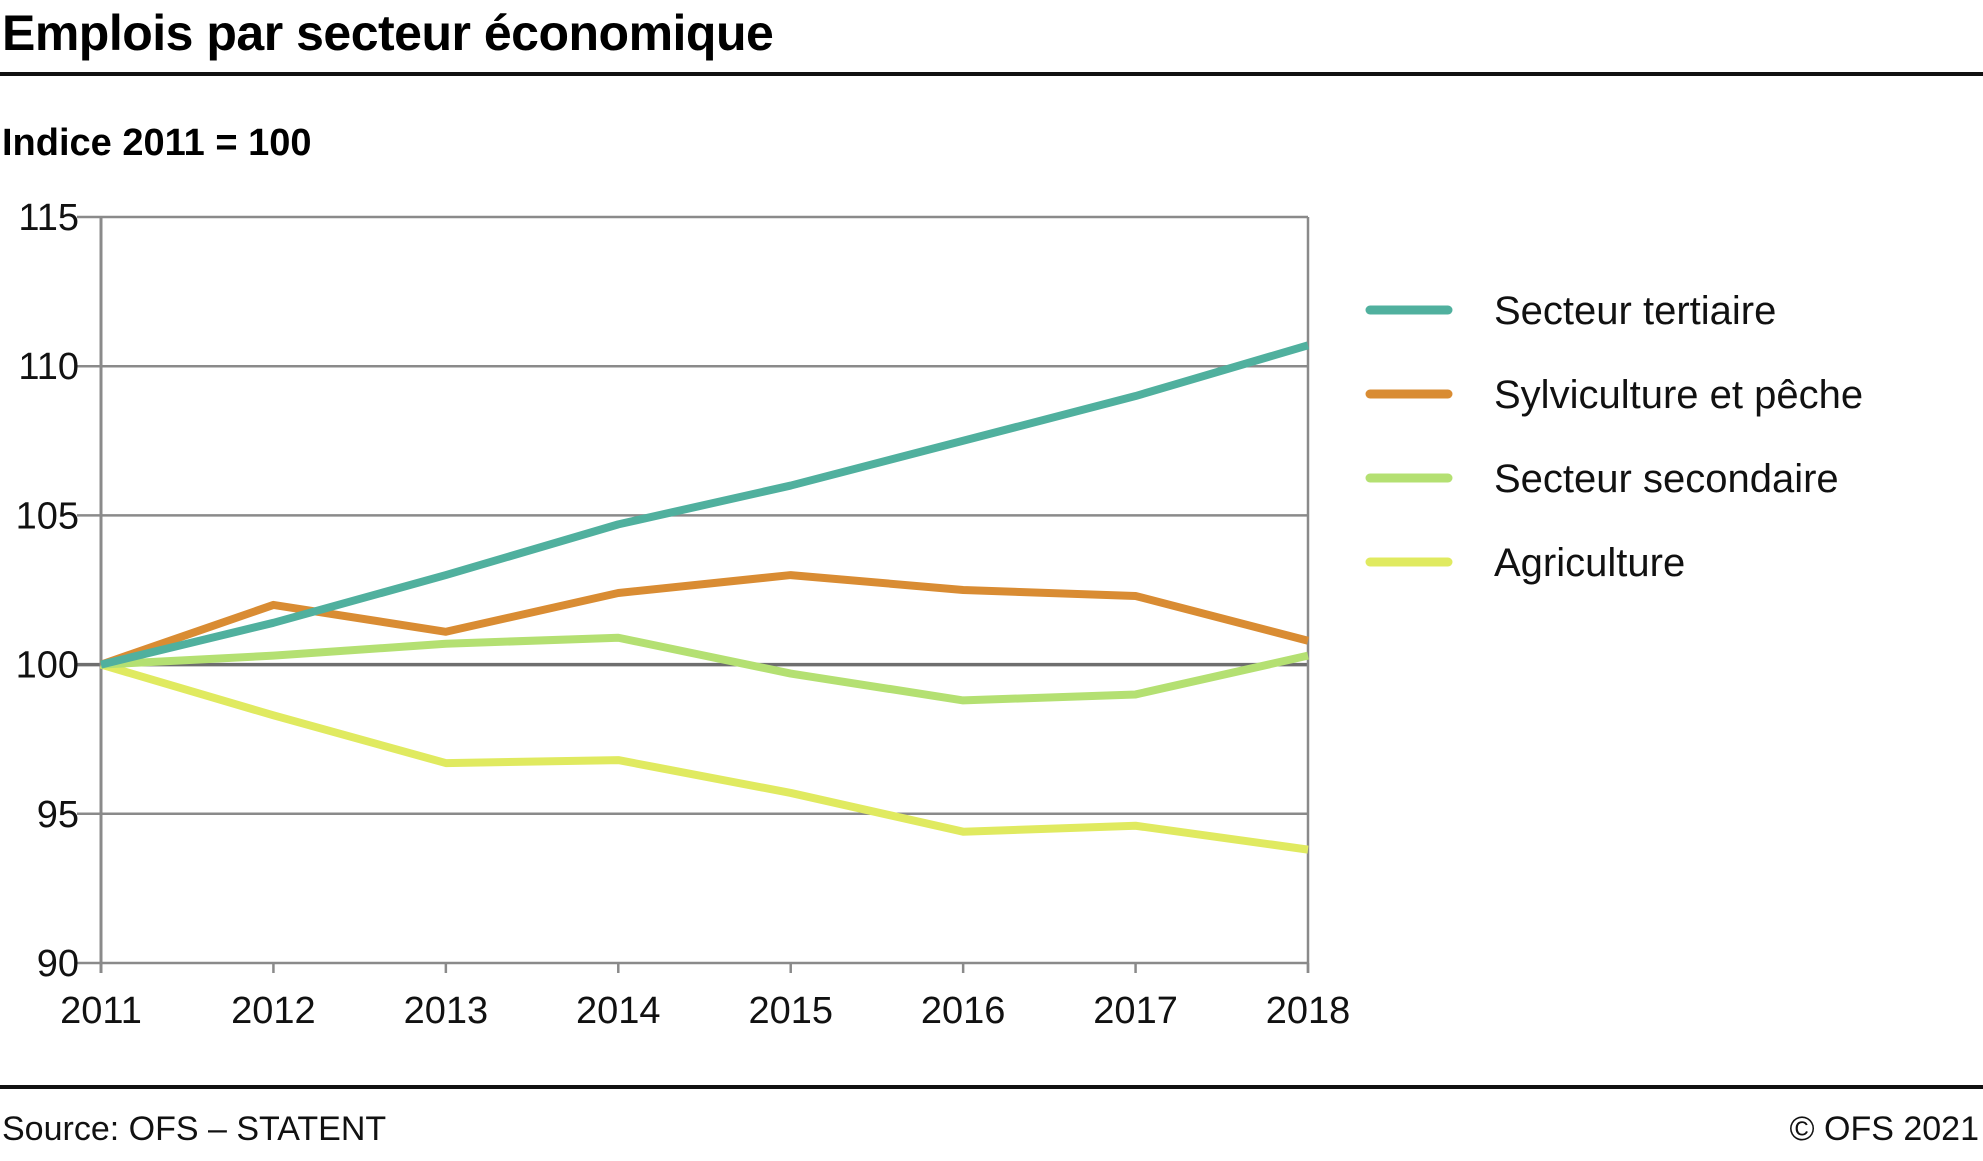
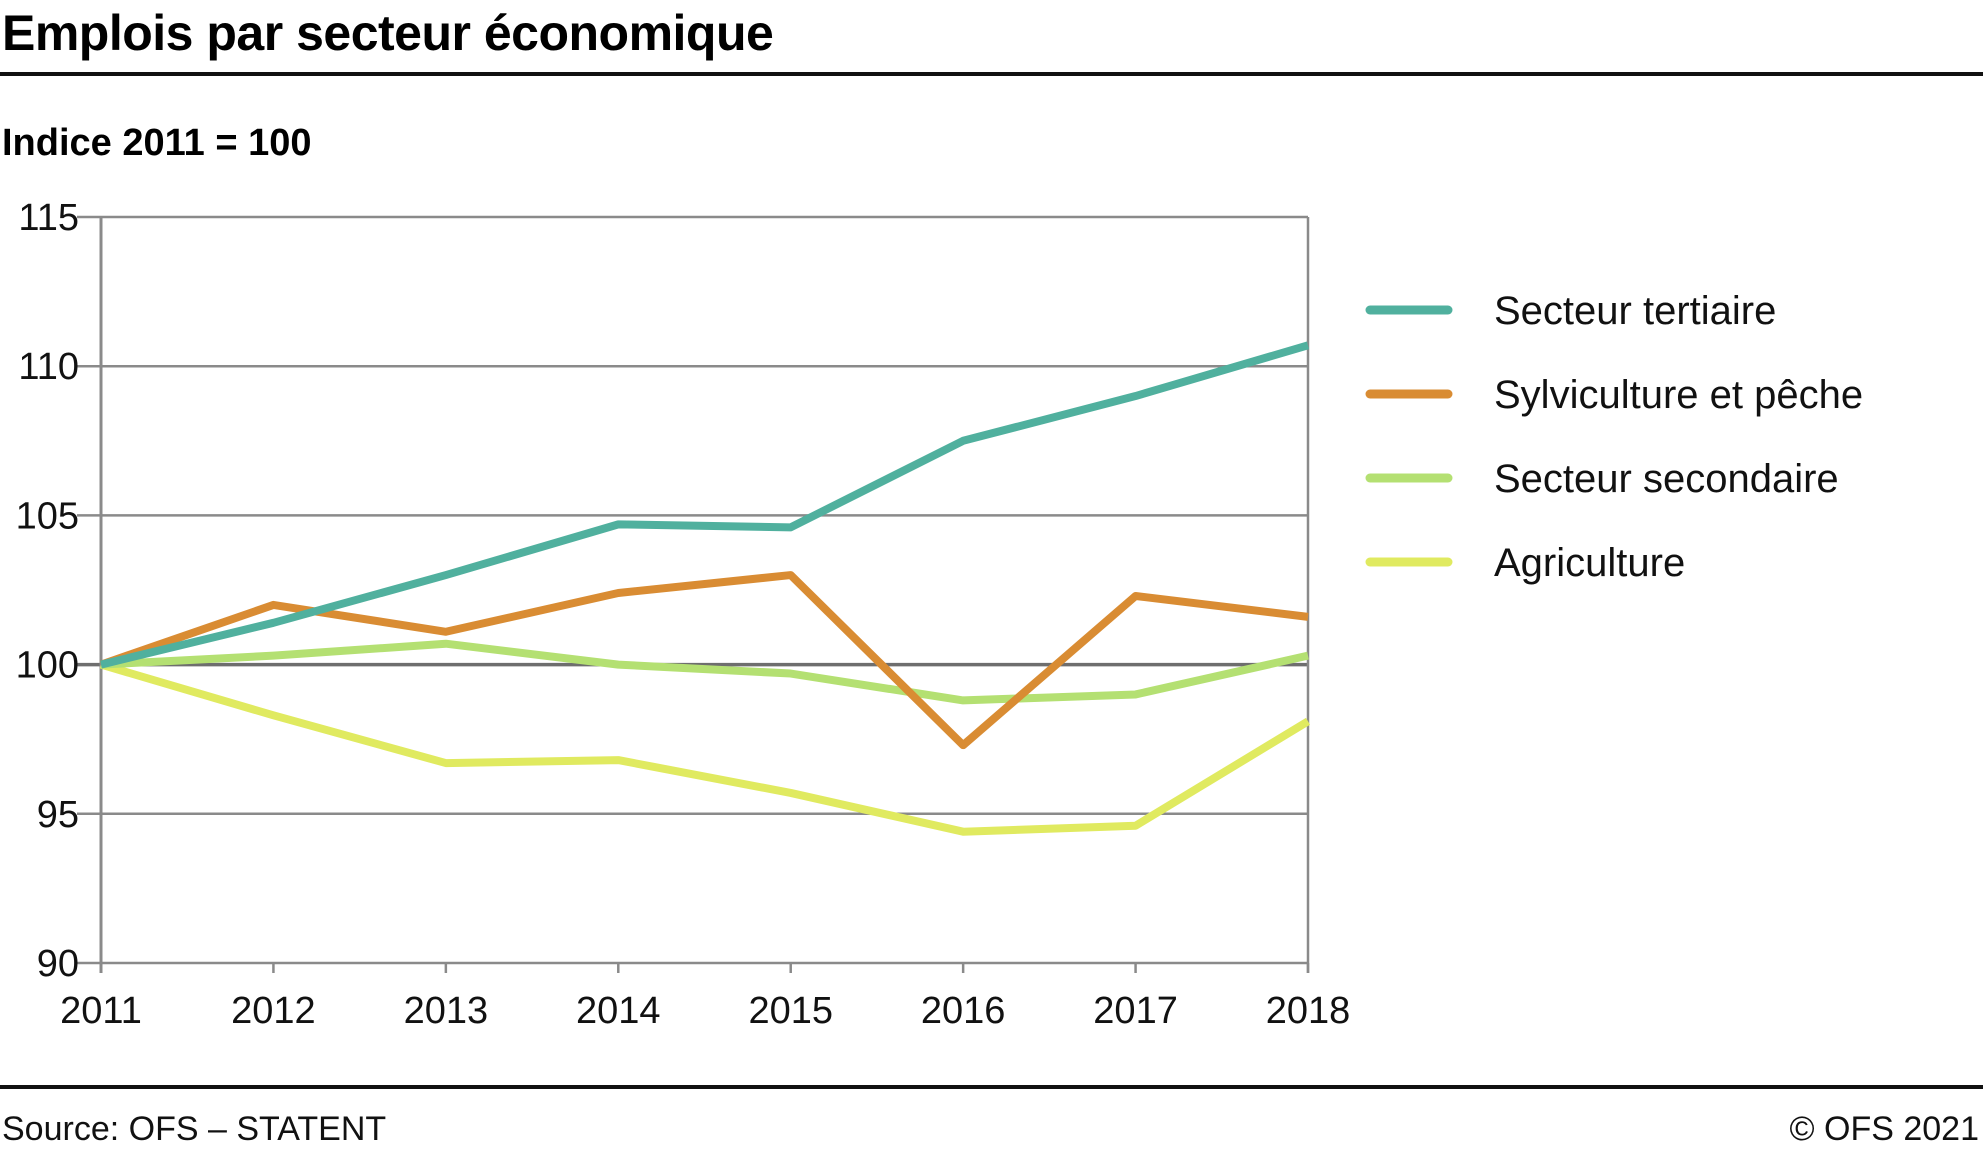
Secteur secondaire/2014: 100.9 -> 100.0
Secteur tertiaire/2015: 106.0 -> 104.6
Sylviculture et pêche/2016: 102.5 -> 97.3
Sylviculture et pêche/2018: 100.8 -> 101.6
Agriculture/2018: 93.8 -> 98.1
